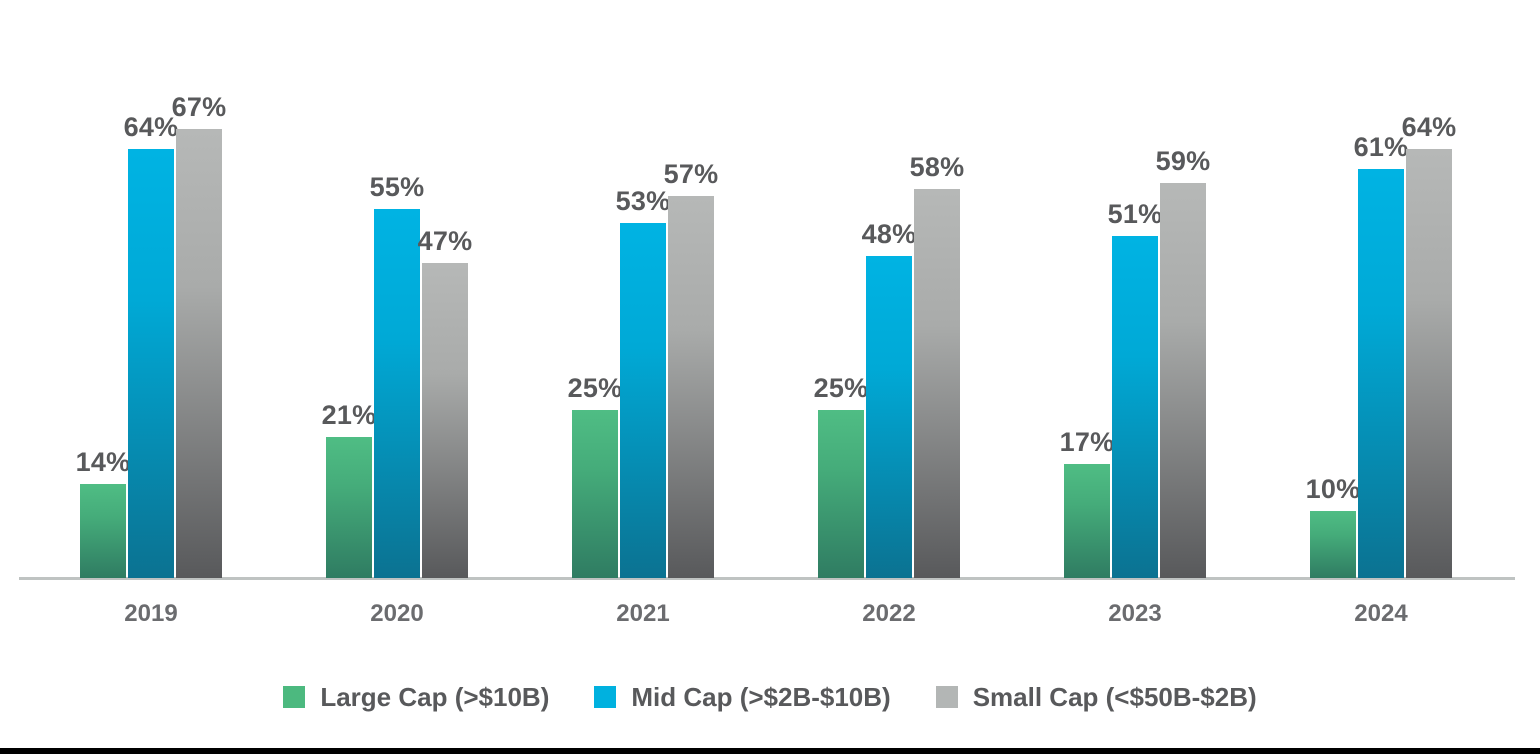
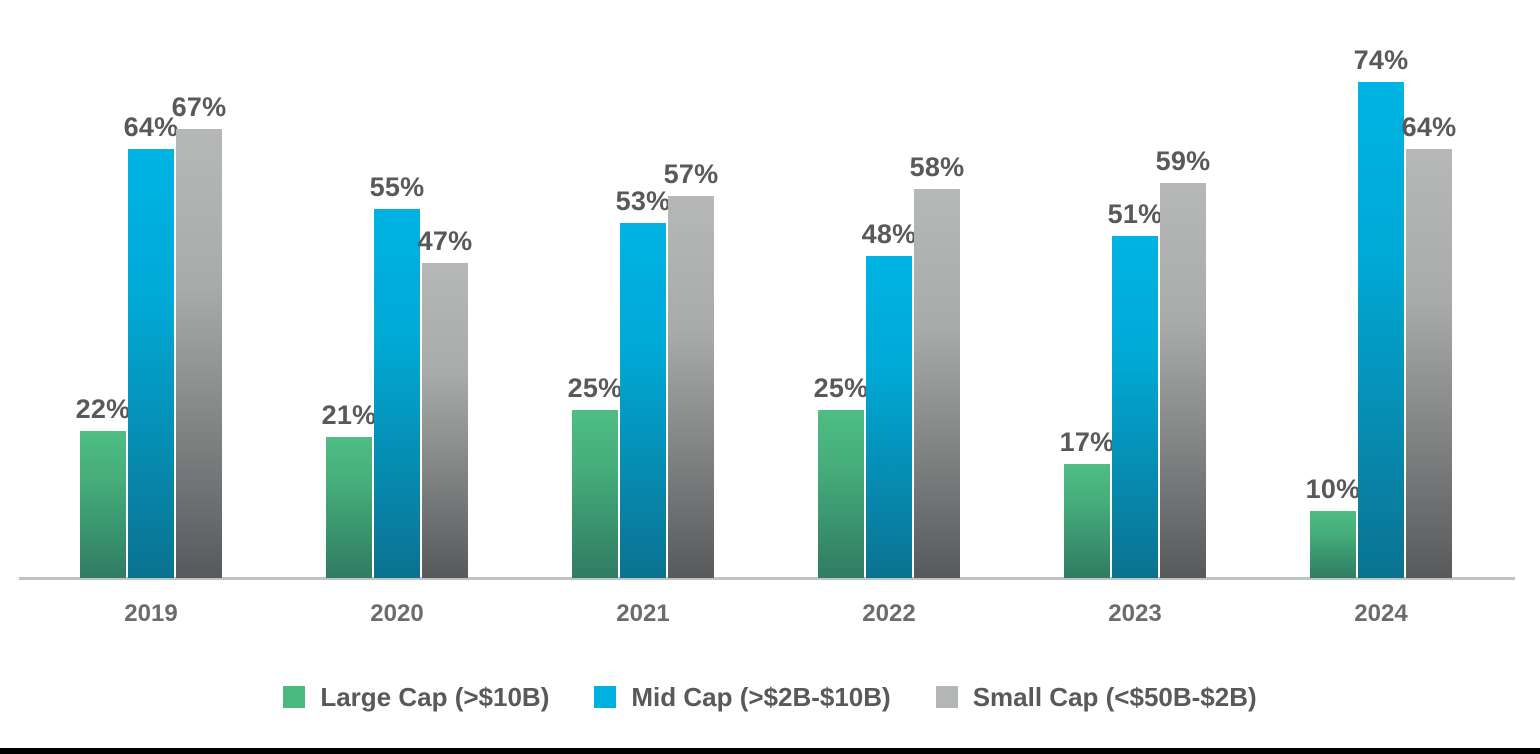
Large Cap (>$10B)/2019: 14% -> 22%
Mid Cap (>$2B-$10B)/2024: 61% -> 74%
